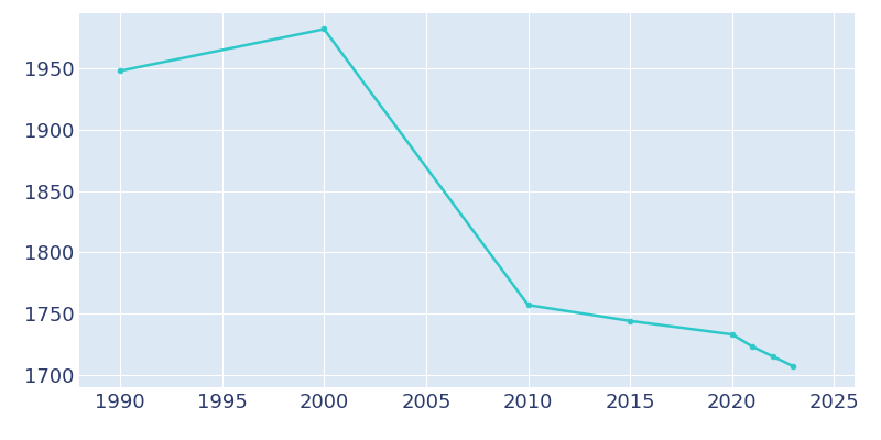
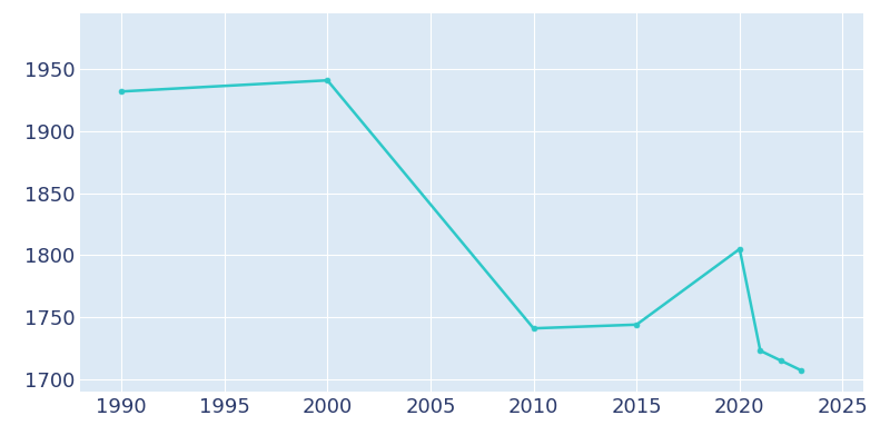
1990: 1948 -> 1932
2000: 1982 -> 1941
2010: 1757 -> 1741
2020: 1733 -> 1805
